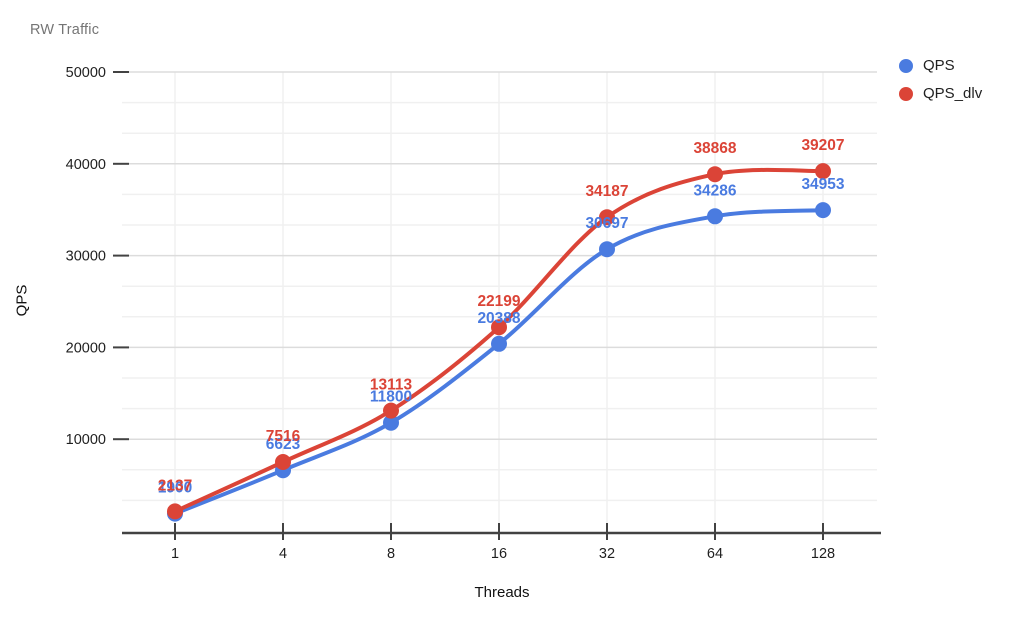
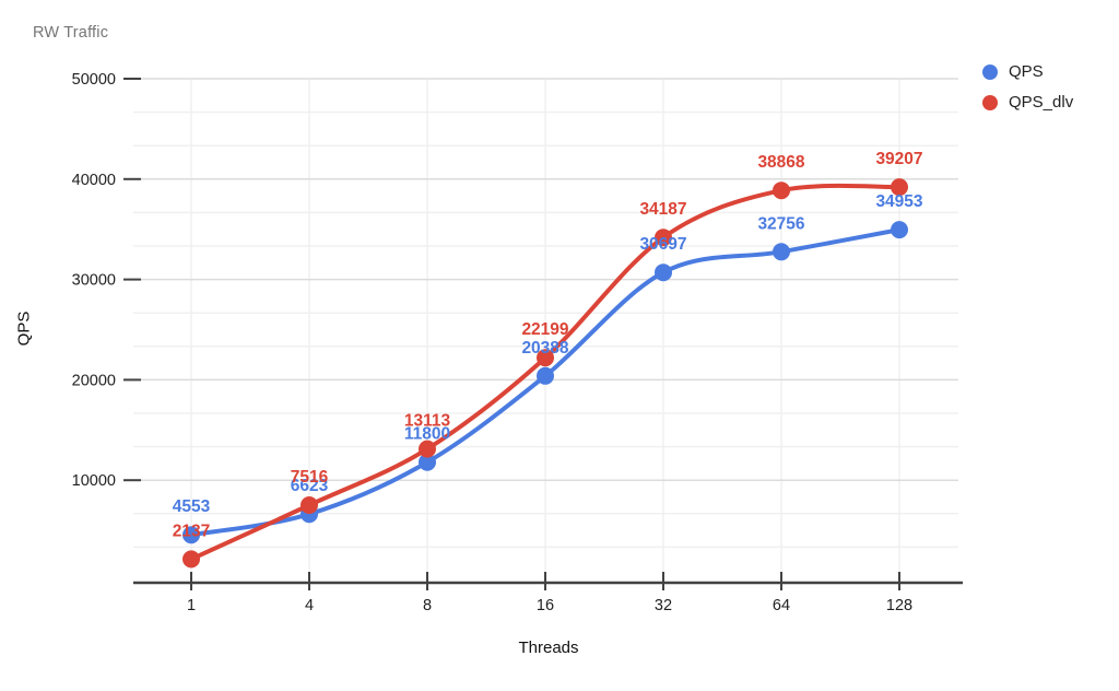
QPS/1: 1900 -> 4553
QPS/64: 34286 -> 32756
